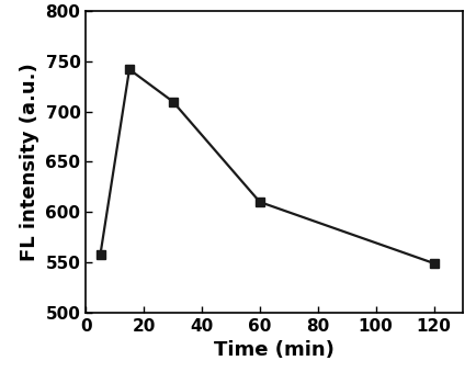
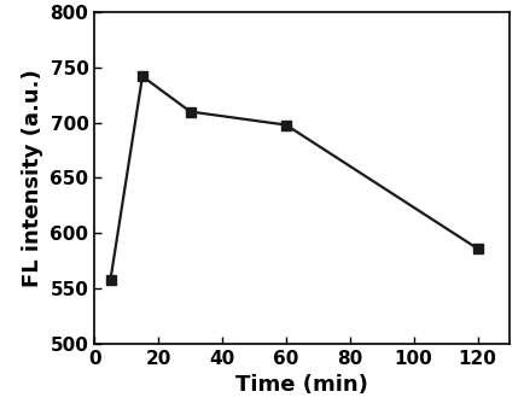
60: 610 -> 698
120: 549 -> 586
